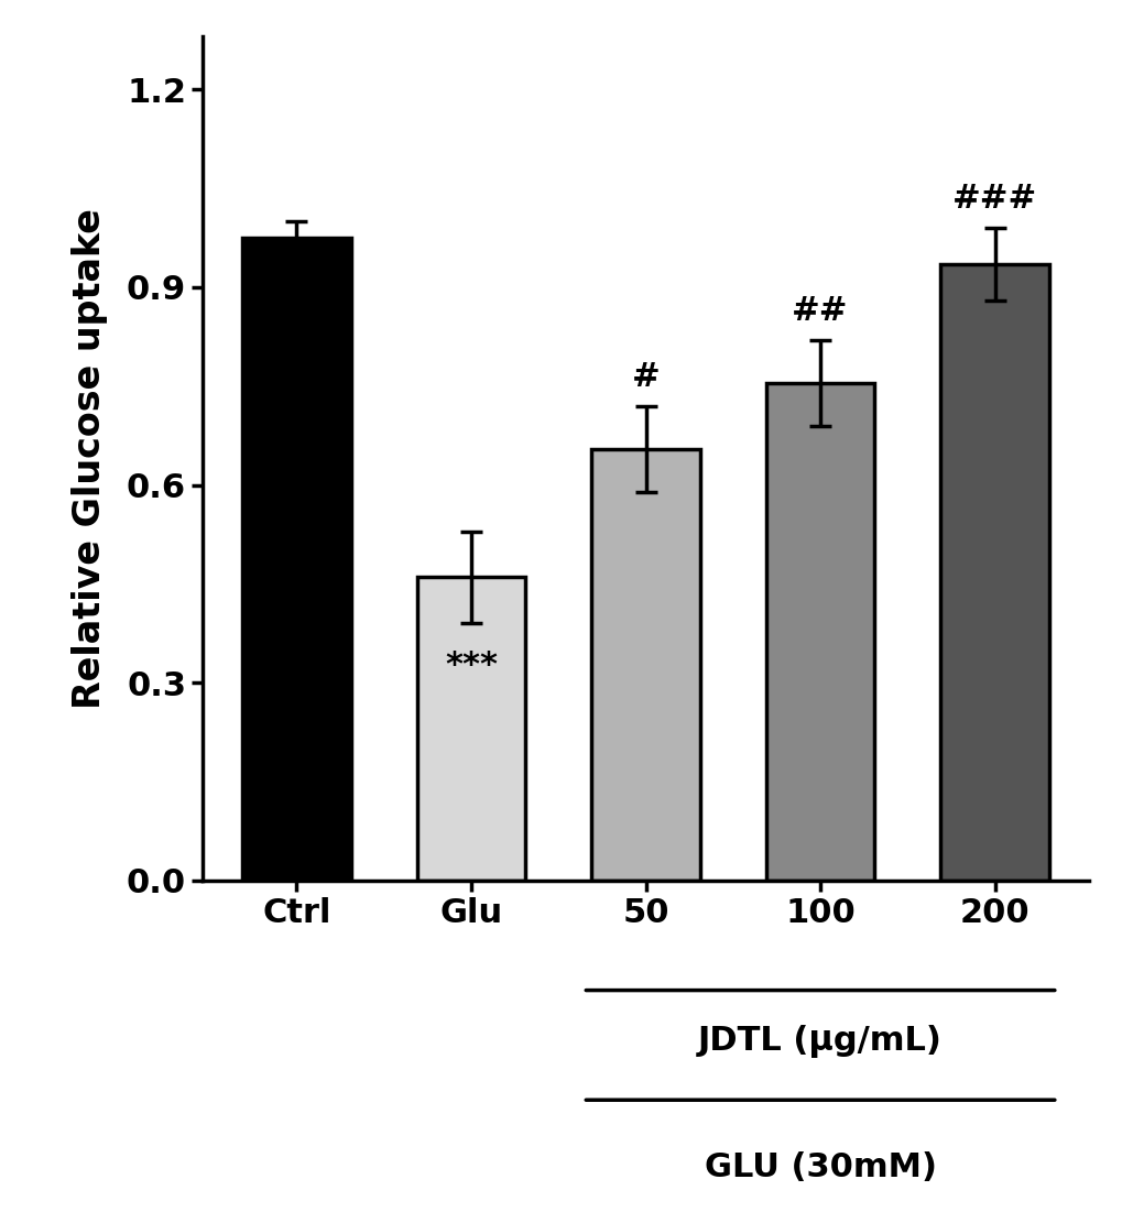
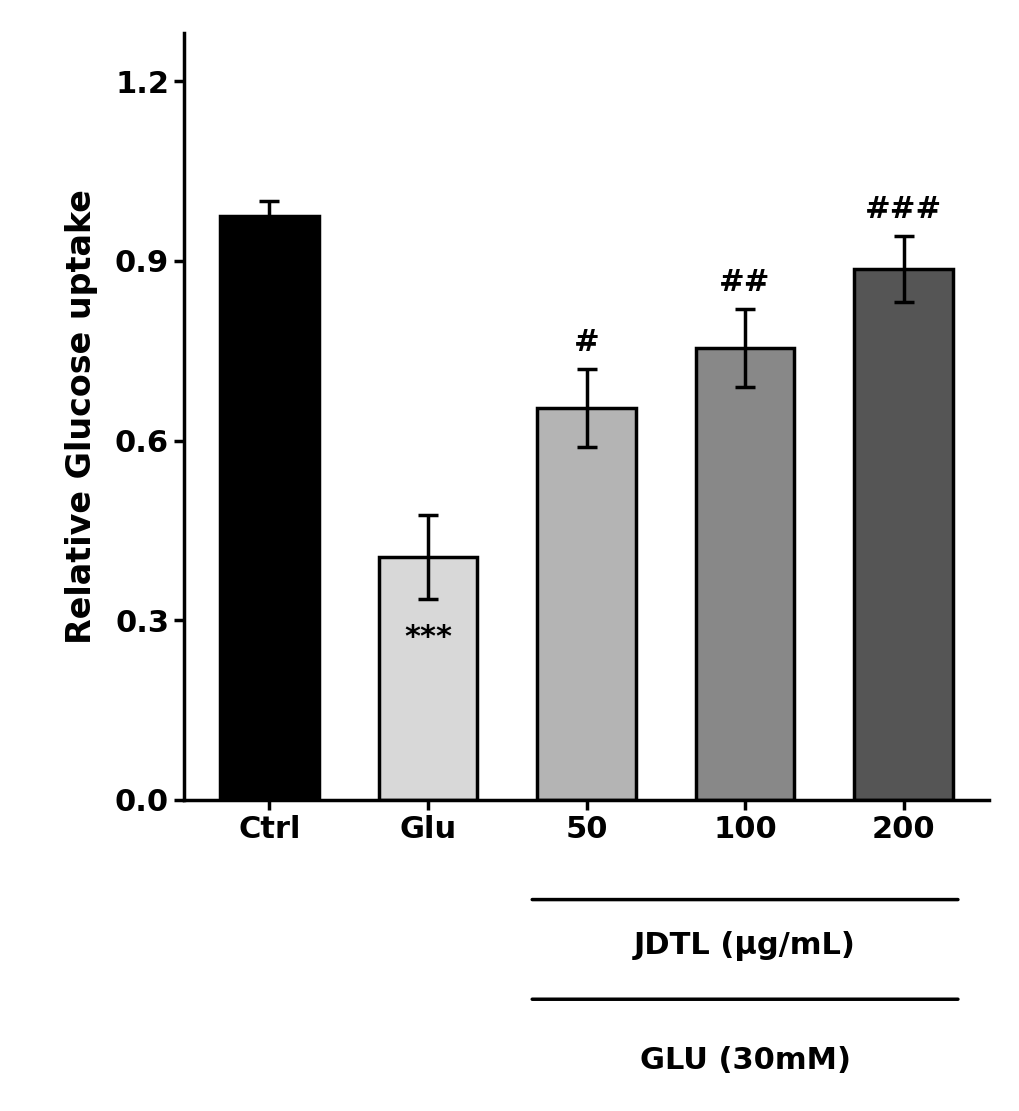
Glu: 0.460 -> 0.406
200: 0.935 -> 0.886
